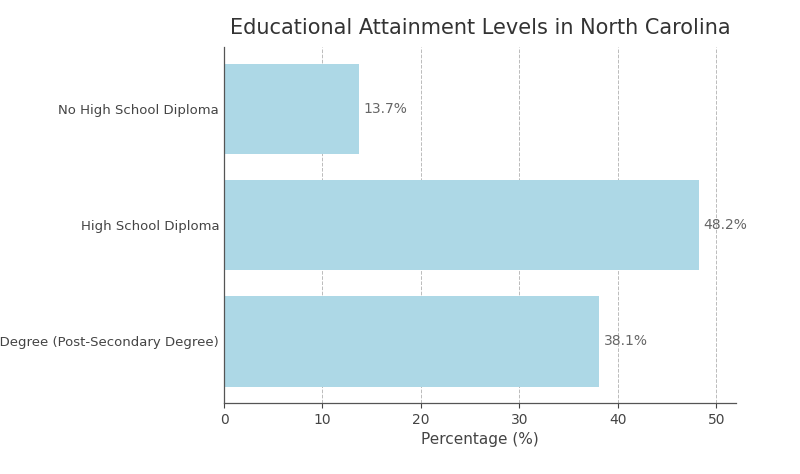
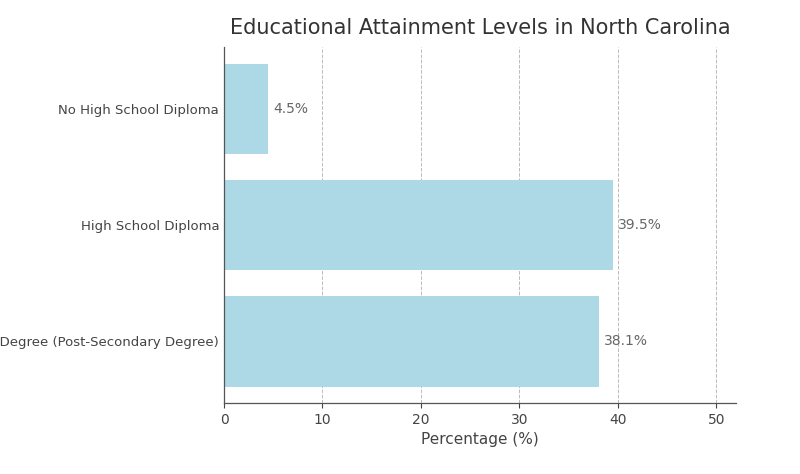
No High School Diploma: 13.7% -> 4.5%
High School Diploma: 48.2% -> 39.5%
